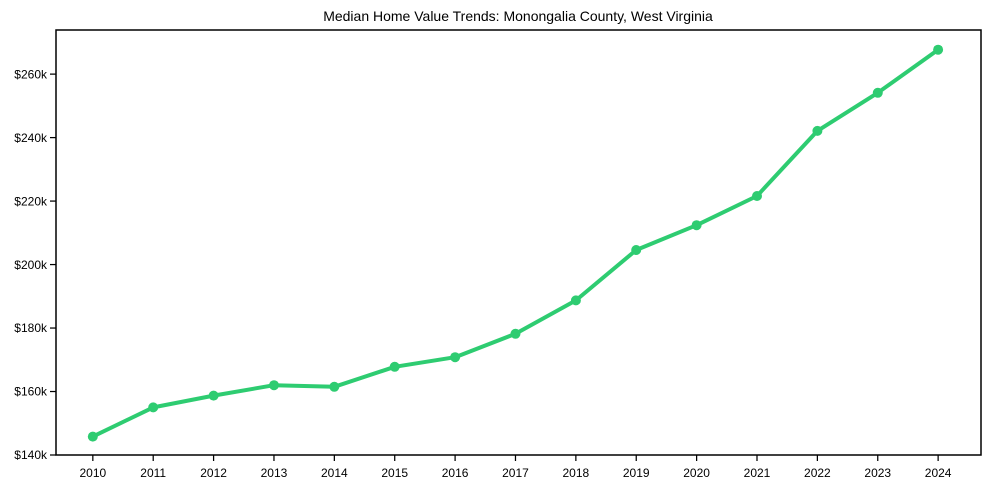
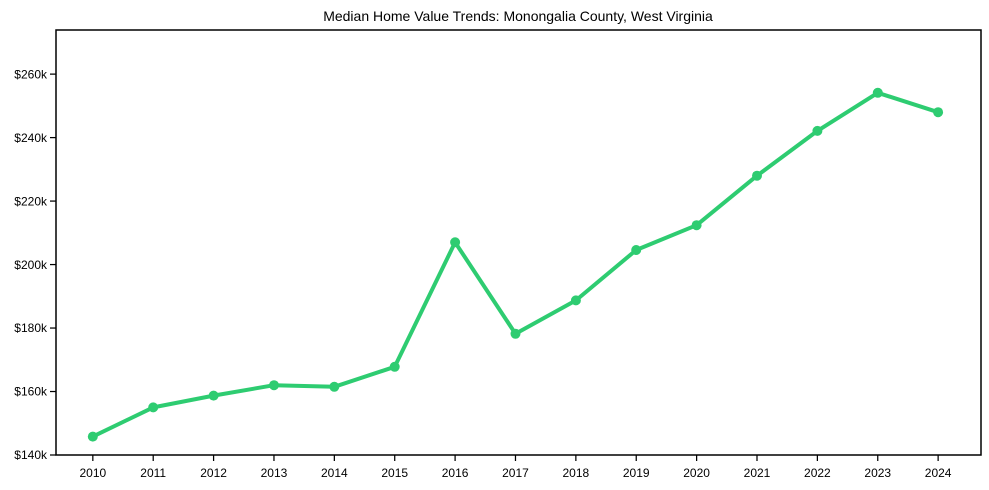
2016: $171k -> $207k
2021: $222k -> $228k
2024: $268k -> $248k
